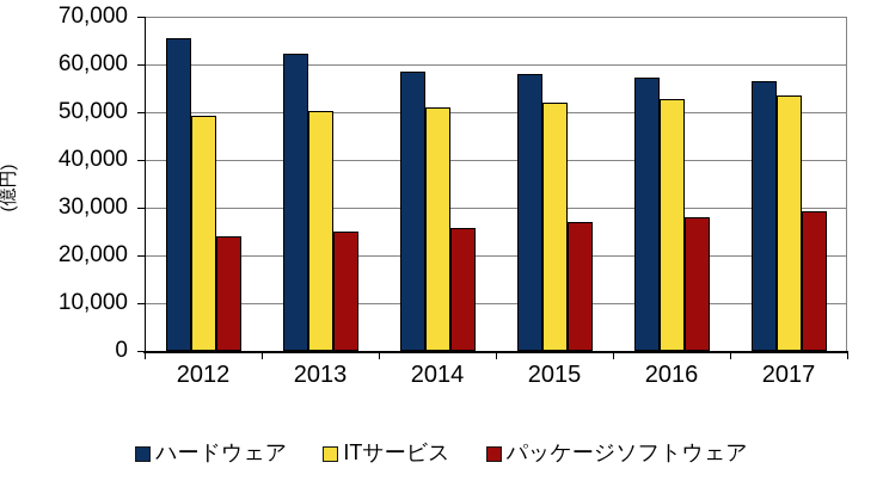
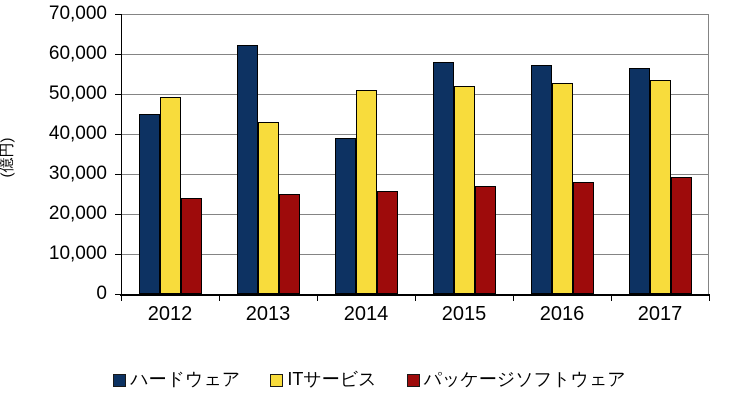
ハードウェア/2012: 66000 -> 45000
ITサービス/2013: 50000 -> 43000
ハードウェア/2014: 59000 -> 39000
